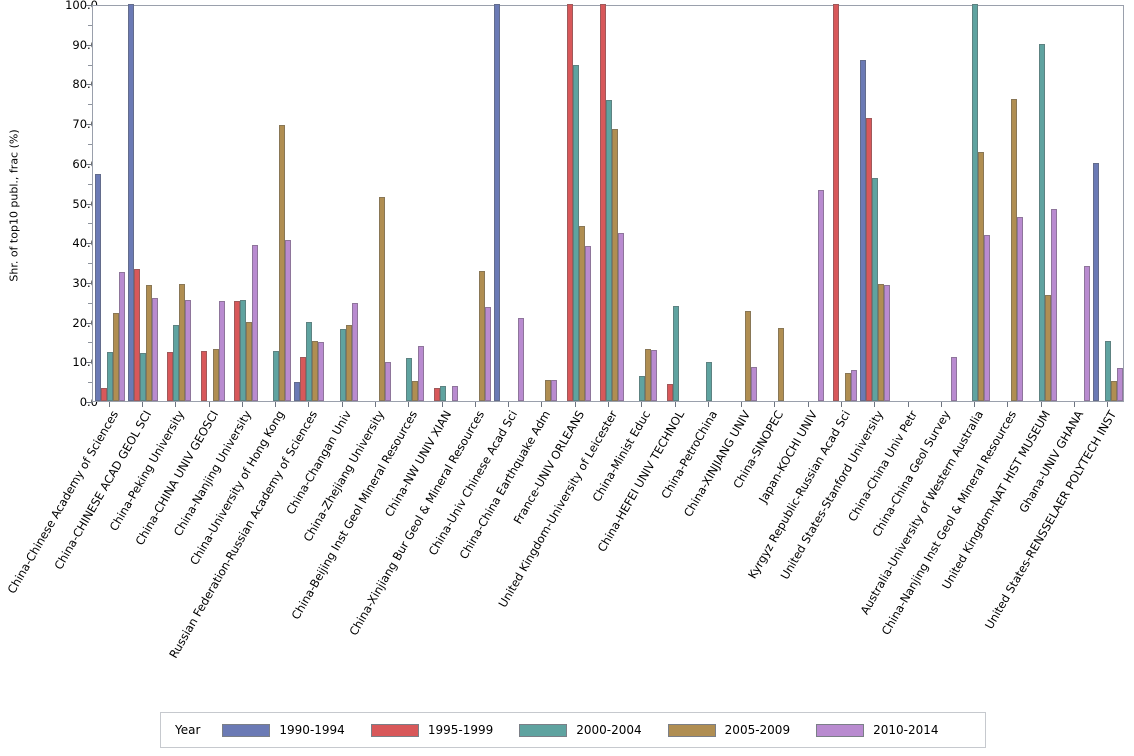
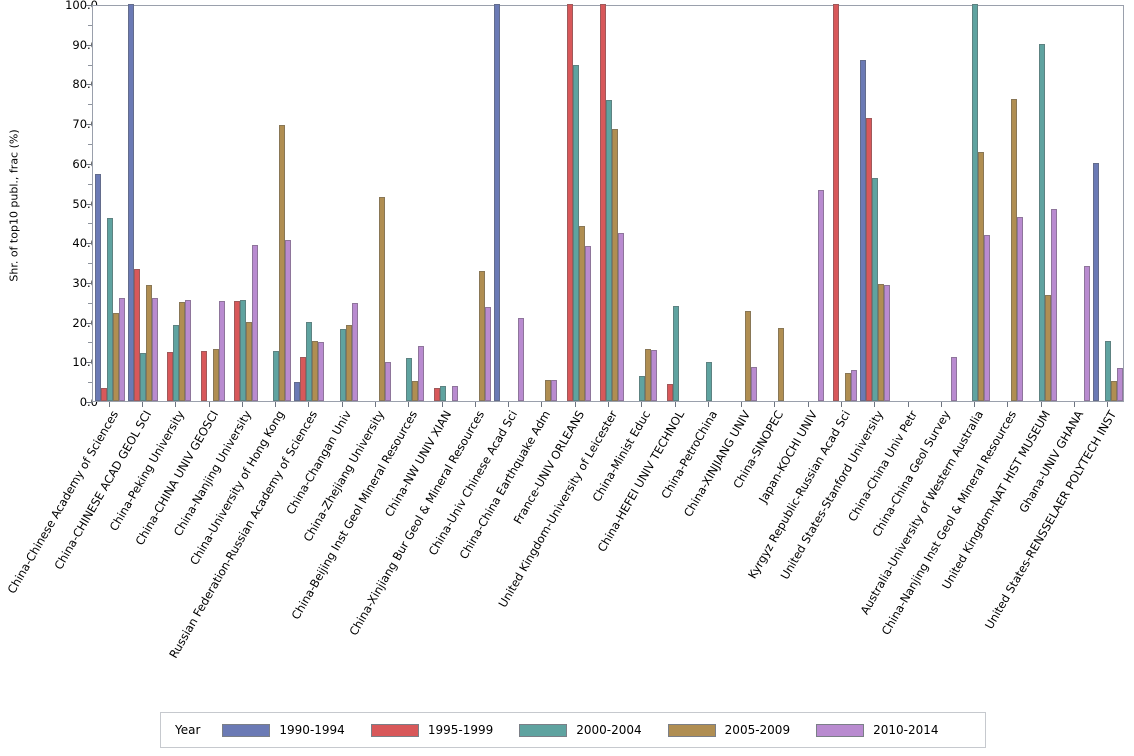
2000-2004/China-Chinese Academy of Sciences: 12 -> 46
2010-2014/China-Chinese Academy of Sciences: 32 -> 26
2005-2009/China-Peking University: 29 -> 25
